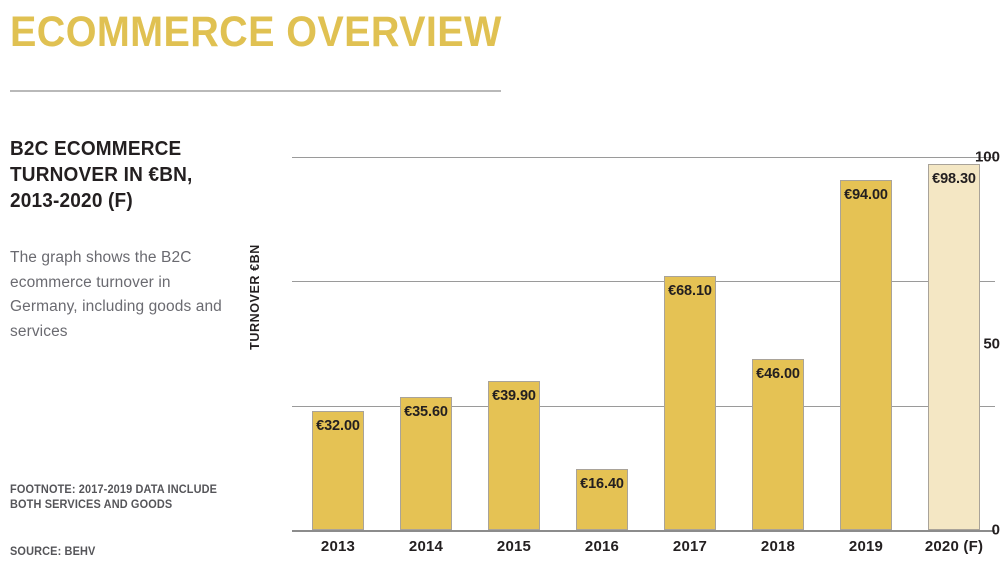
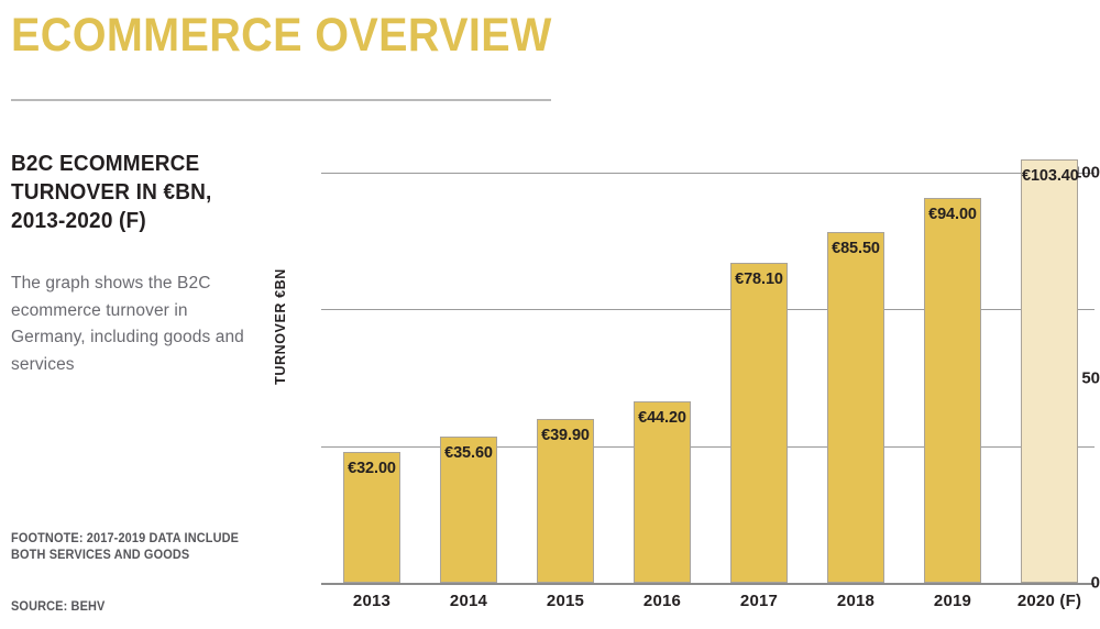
2016: €16.40 -> €44.20
2017: €68.10 -> €78.10
2018: €46.00 -> €85.50
2020 (F): €98.30 -> €103.40
